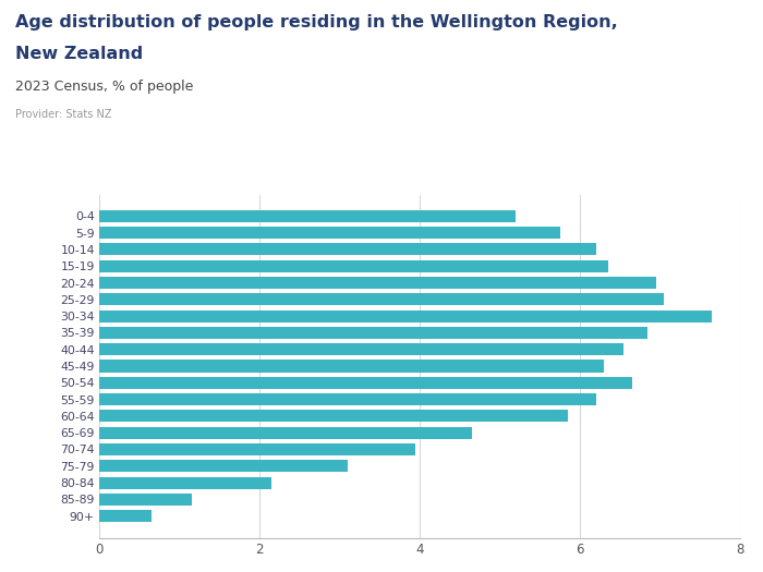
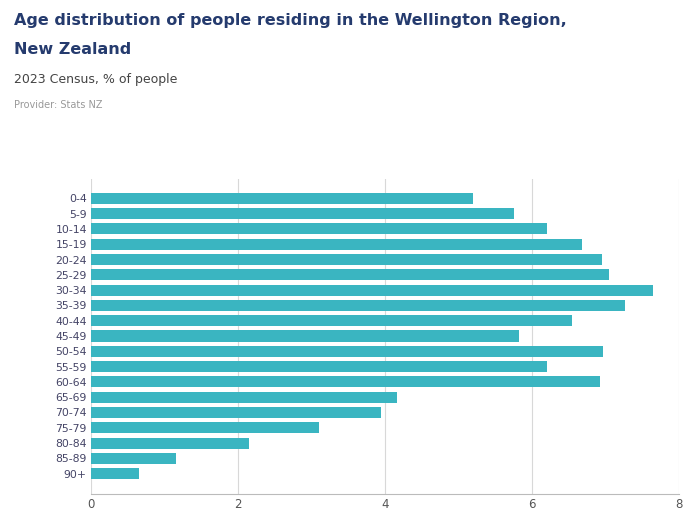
15-19: 6.35 -> 6.68
35-39: 6.85 -> 7.26
45-49: 6.30 -> 5.82
50-54: 6.65 -> 6.96
60-64: 5.85 -> 6.92
65-69: 4.65 -> 4.16
